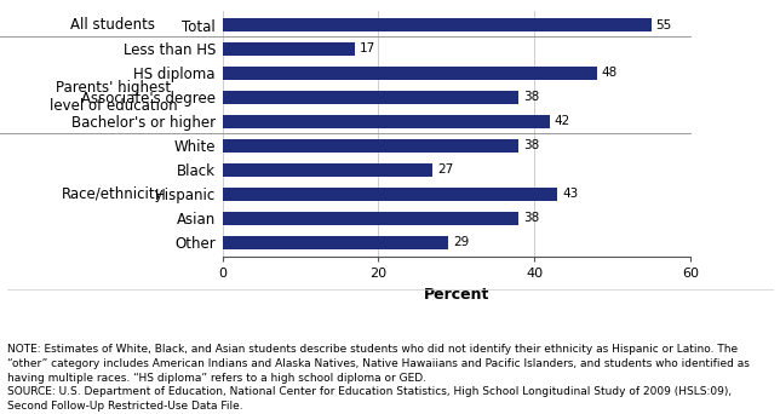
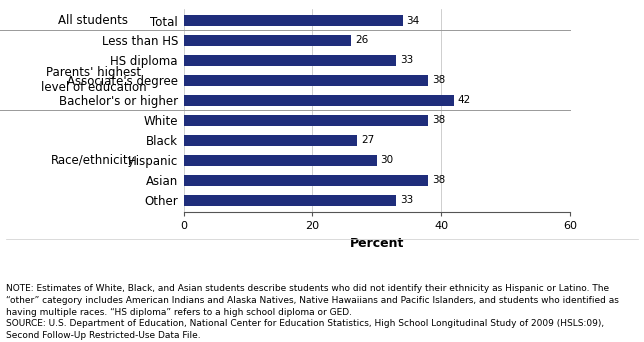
Total: 55 -> 34
Less than HS: 17 -> 26
HS diploma: 48 -> 33
Hispanic: 43 -> 30
Other: 29 -> 33
